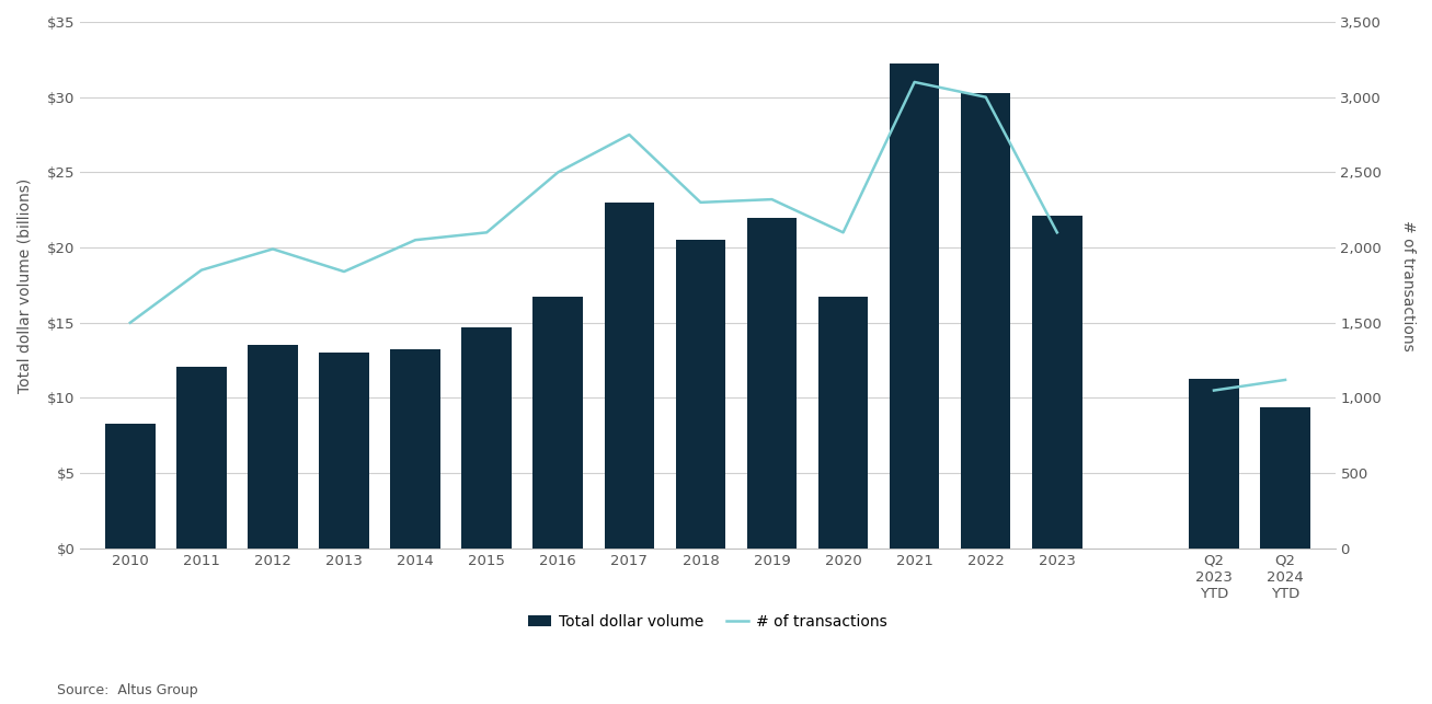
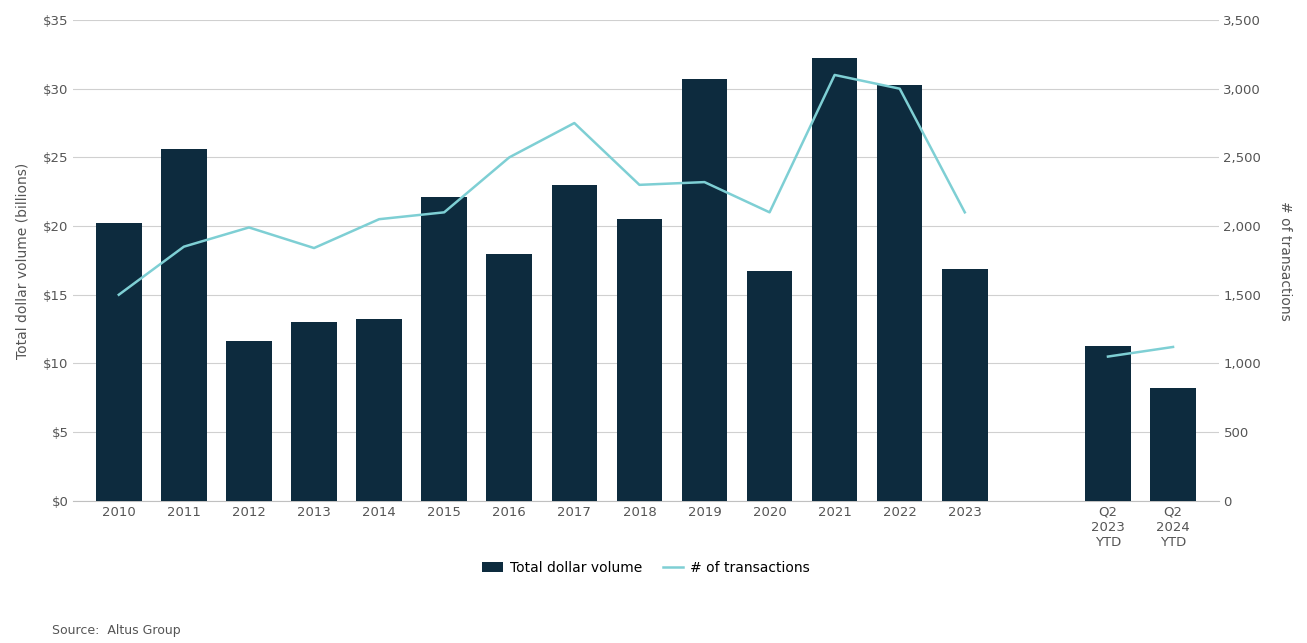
Total dollar volume/2010: $8.3 -> $20.2
Total dollar volume/2011: $12.1 -> $25.6
Total dollar volume/2012: $13.5 -> $11.6
Total dollar volume/2015: $14.7 -> $22.1
Total dollar volume/2016: $16.7 -> $18.0
Total dollar volume/2019: $22.0 -> $30.7
Total dollar volume/2023: $22.1 -> $16.9
Total dollar volume/Q2 2024 YTD: $9.4 -> $8.2
